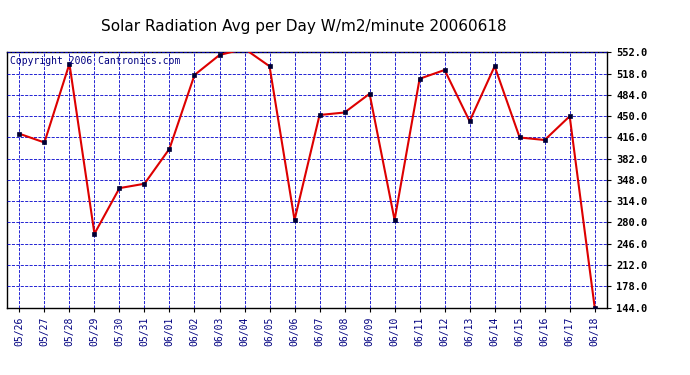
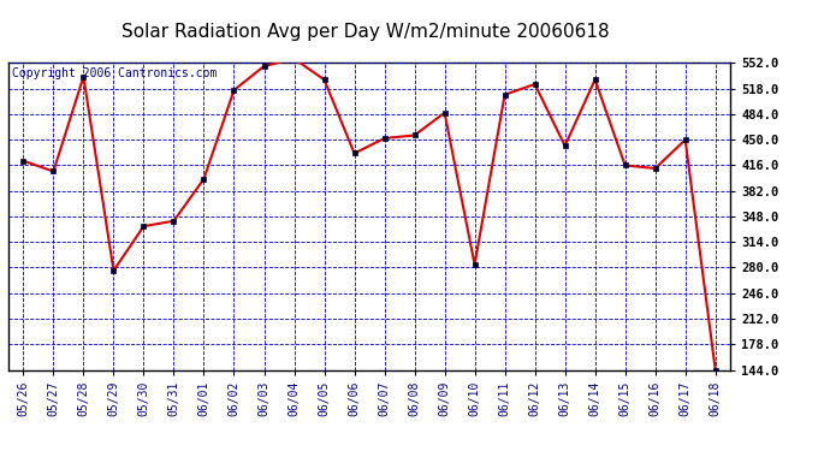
05/29: 262 -> 276
06/06: 284 -> 432
